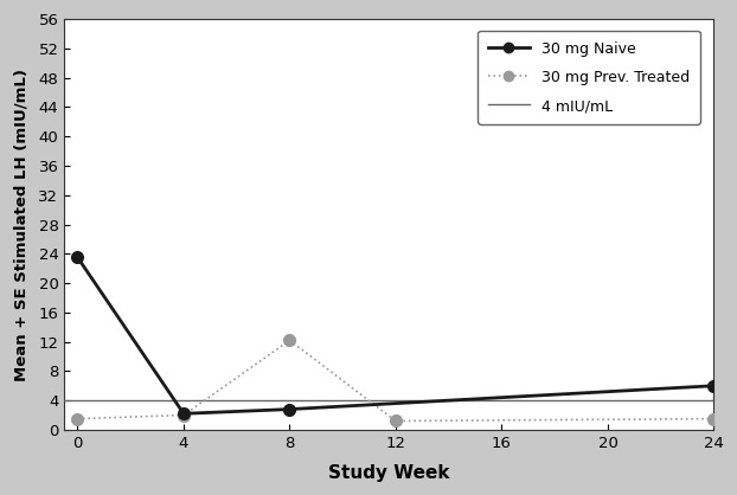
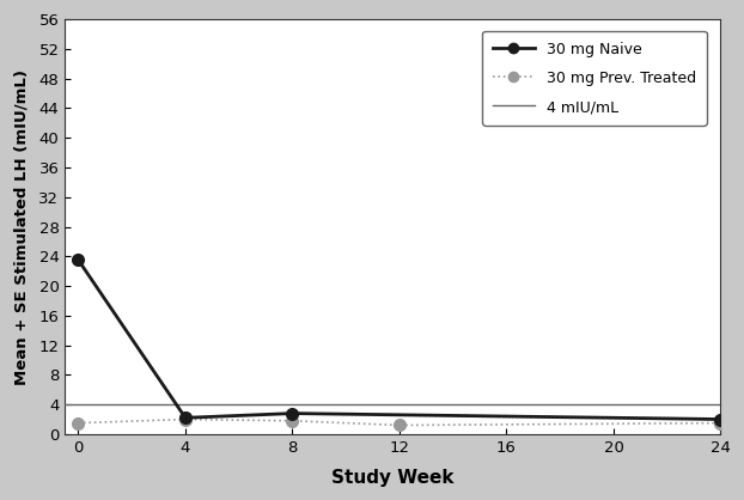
30 mg Prev. Treated/8: 12.2 -> 1.8
30 mg Naive/24: 6.0 -> 2.0
